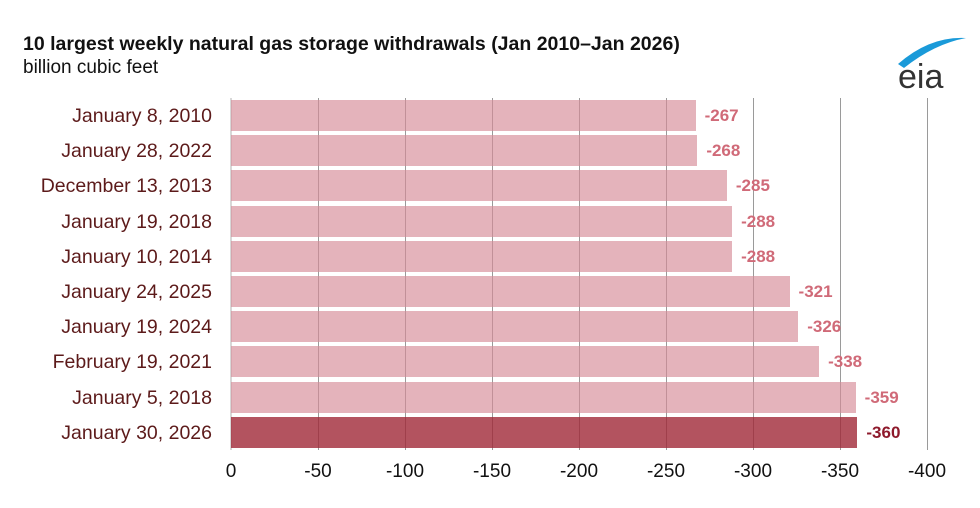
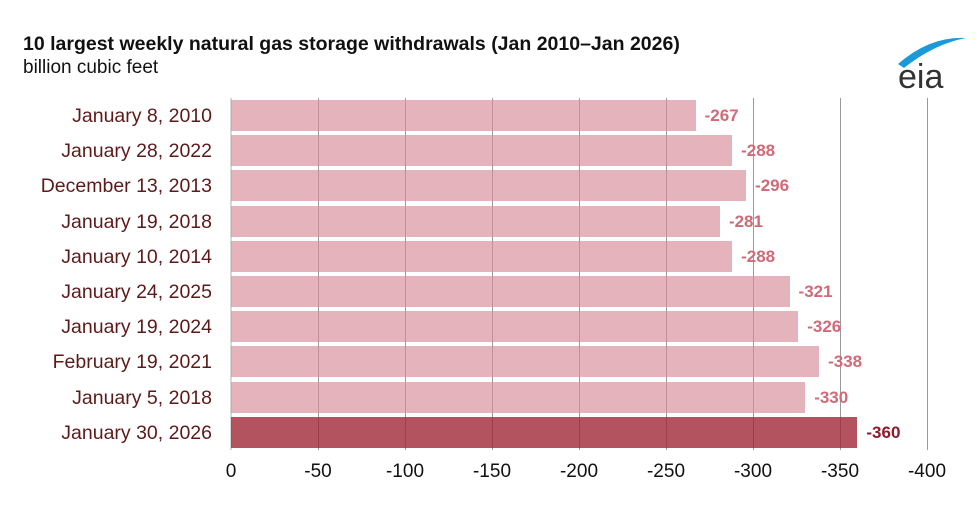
January 28, 2022: -268 -> -288
December 13, 2013: -285 -> -296
January 19, 2018: -288 -> -281
January 5, 2018: -359 -> -330
